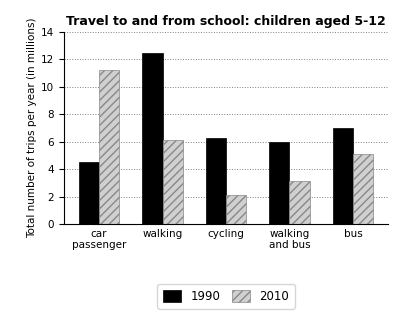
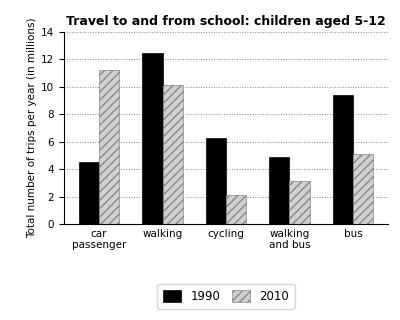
2010/walking: 6.1 -> 10.1
1990/walking and bus: 6.0 -> 4.9
1990/bus: 7.0 -> 9.4
